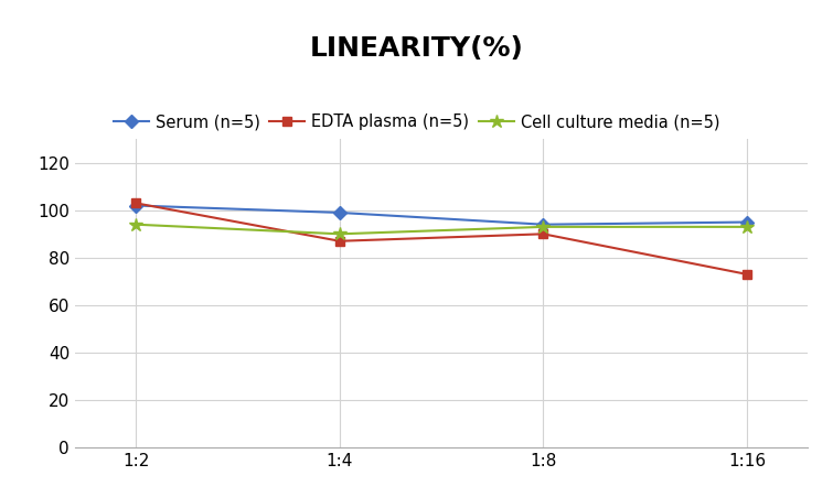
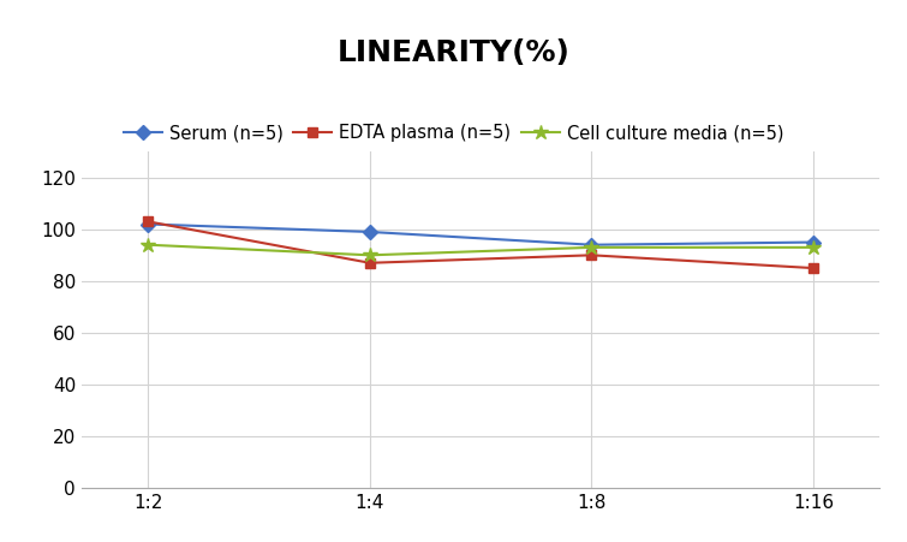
EDTA plasma (n=5)/1:16: 73 -> 85
